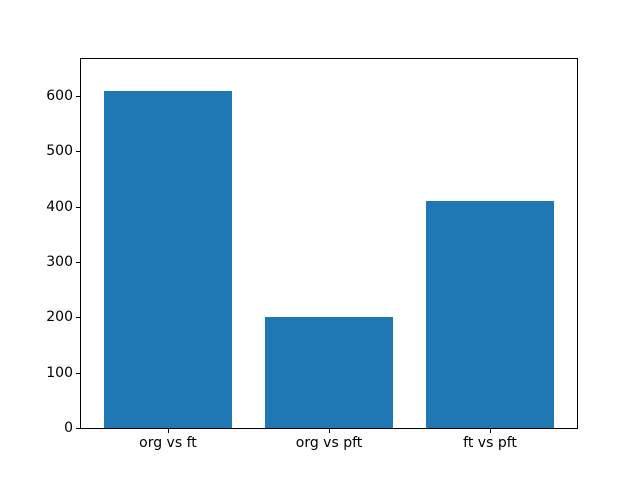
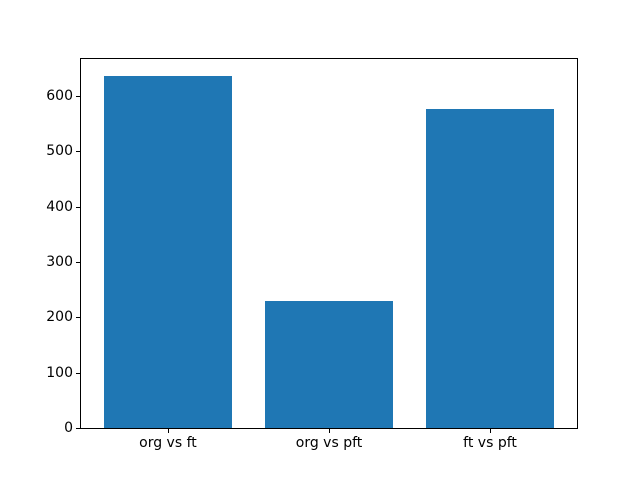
org vs ft: 610 -> 640
org vs pft: 200 -> 230
ft vs pft: 410 -> 580
